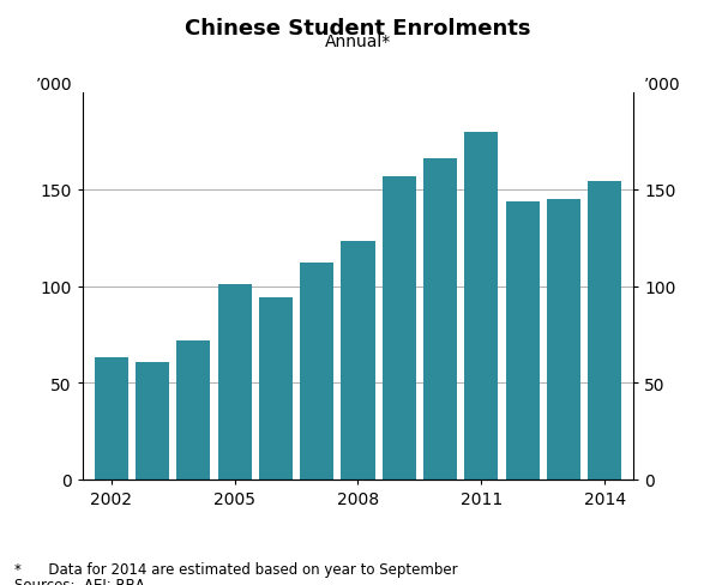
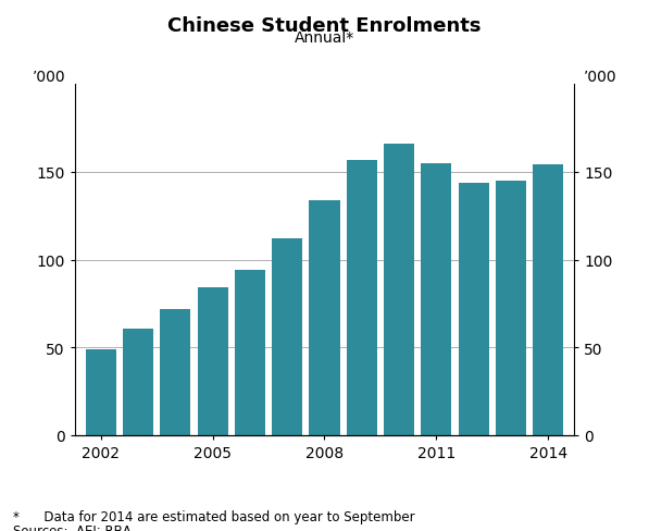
2002: 63 -> 49
2005: 101 -> 84
2008: 123 -> 134
2011: 180 -> 155
